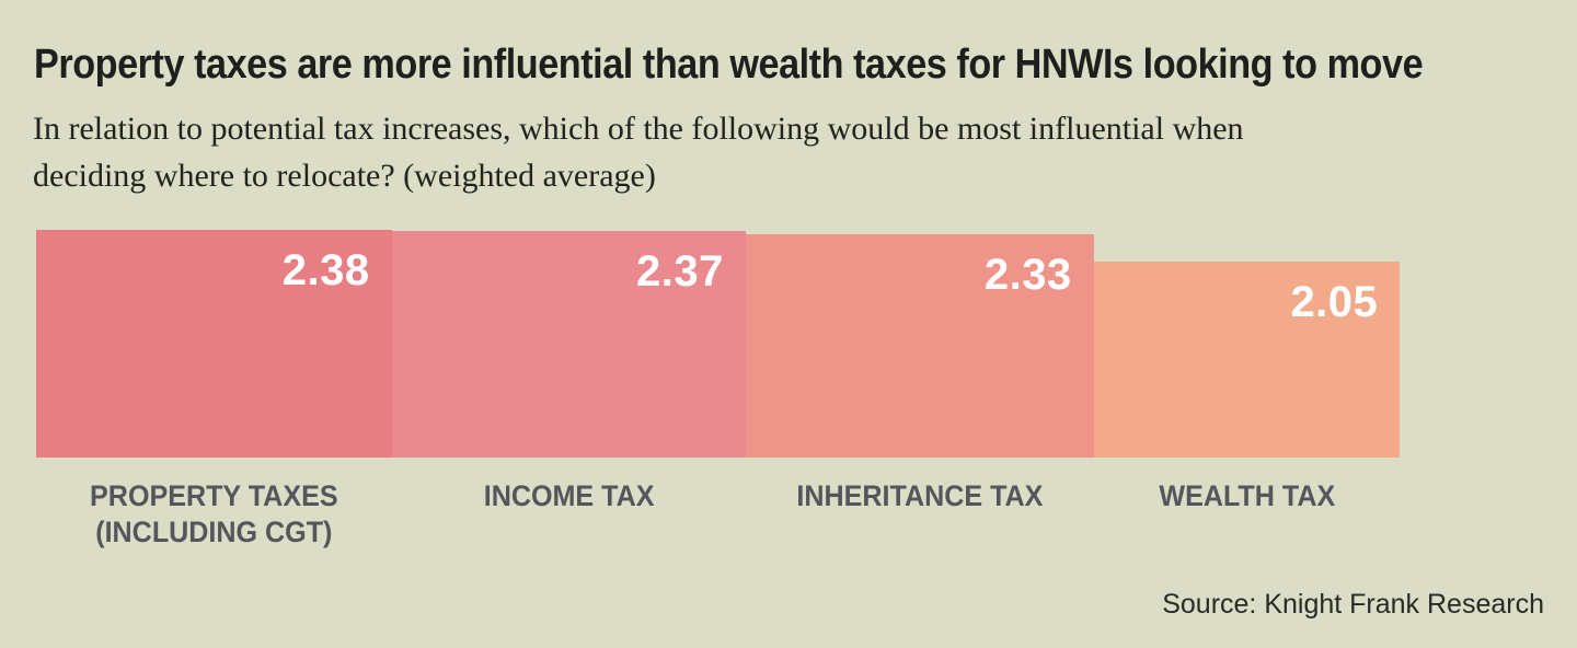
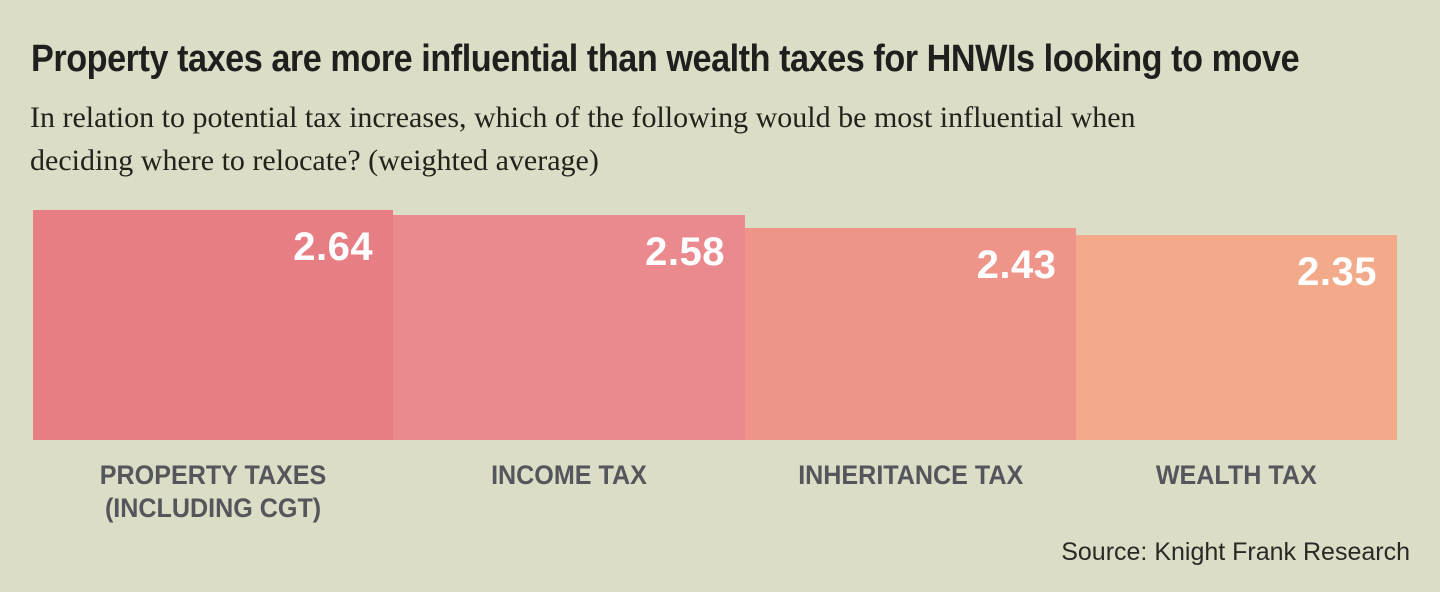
PROPERTY TAXES (INCLUDING CGT): 2.38 -> 2.64
INCOME TAX: 2.37 -> 2.58
INHERITANCE TAX: 2.33 -> 2.43
WEALTH TAX: 2.05 -> 2.35
